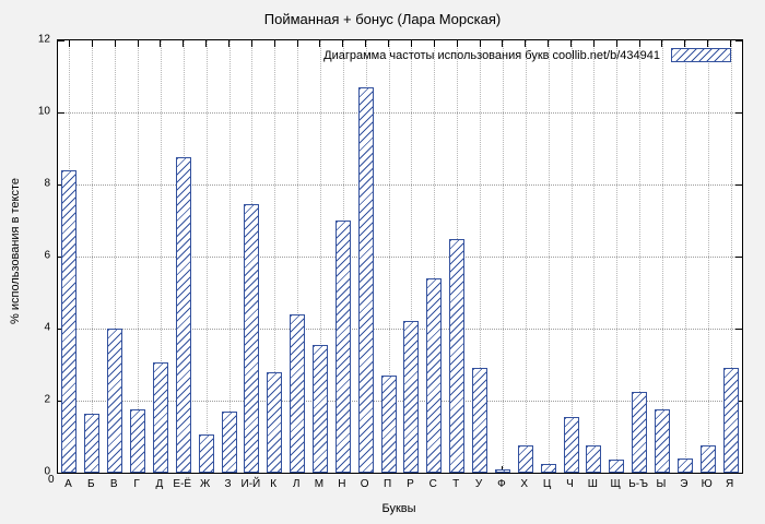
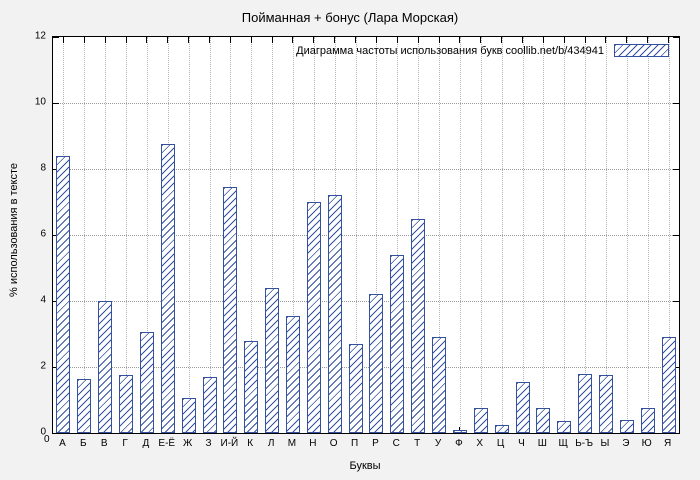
О: 10.7 -> 7.2
Ь-Ъ: 2.2 -> 1.8
